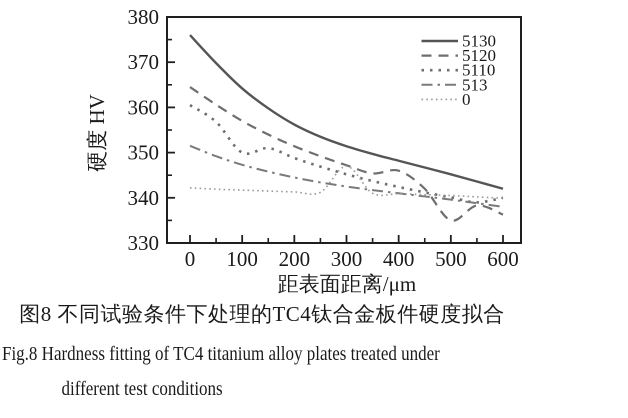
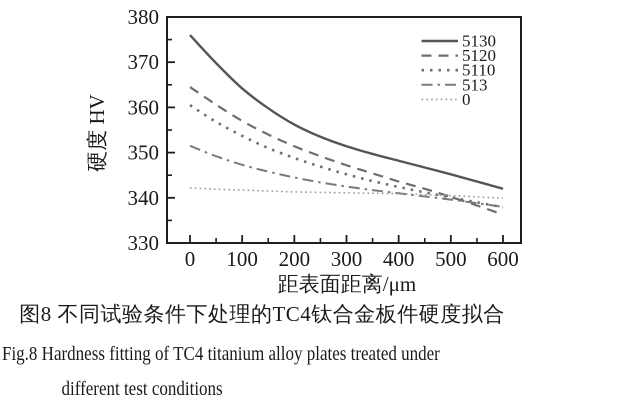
5110/100: 350 -> 354
0/300: 347 -> 341
5120/400: 346 -> 344
5120/500: 335 -> 340
5110/600: 340 -> 338
